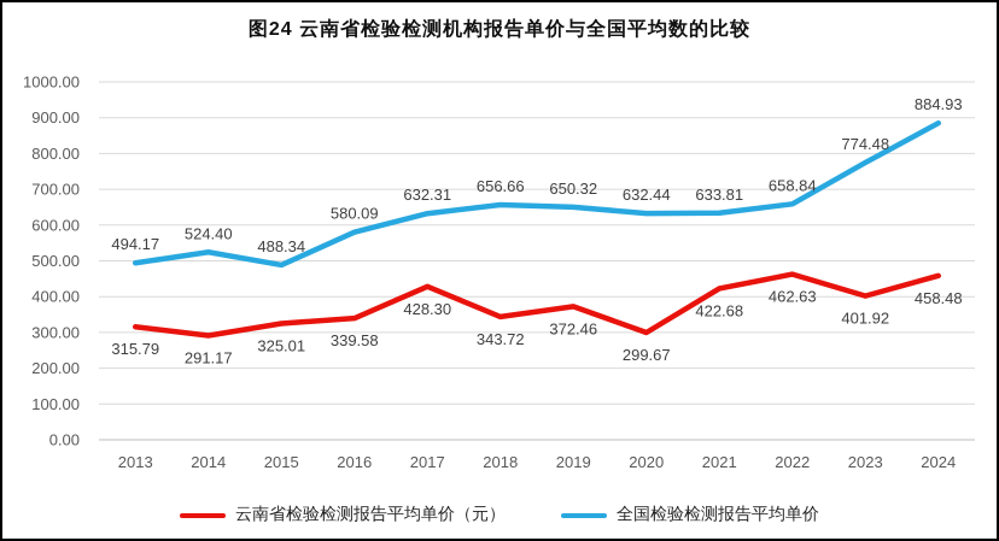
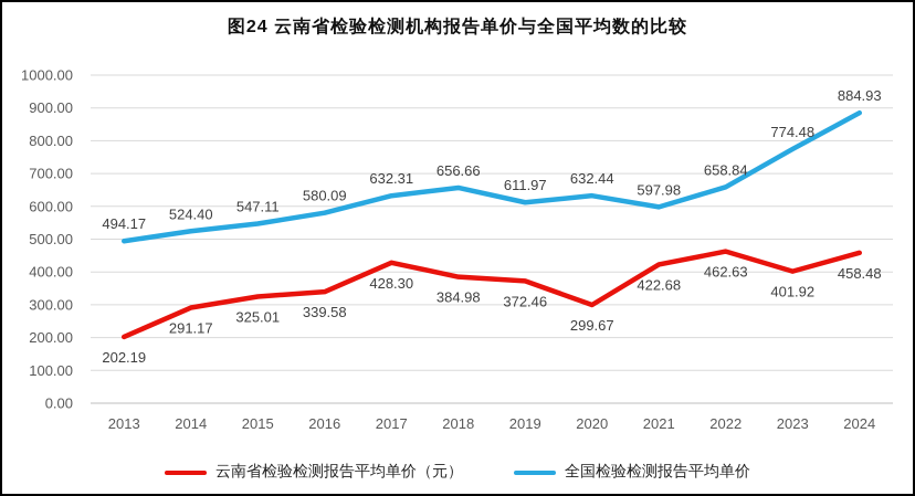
云南省检验检测报告平均单价（元）/2013: 315.79 -> 202.19
全国检验检测报告平均单价/2015: 488.34 -> 547.11
云南省检验检测报告平均单价（元）/2018: 343.72 -> 384.98
全国检验检测报告平均单价/2019: 650.32 -> 611.97
全国检验检测报告平均单价/2021: 633.81 -> 597.98
